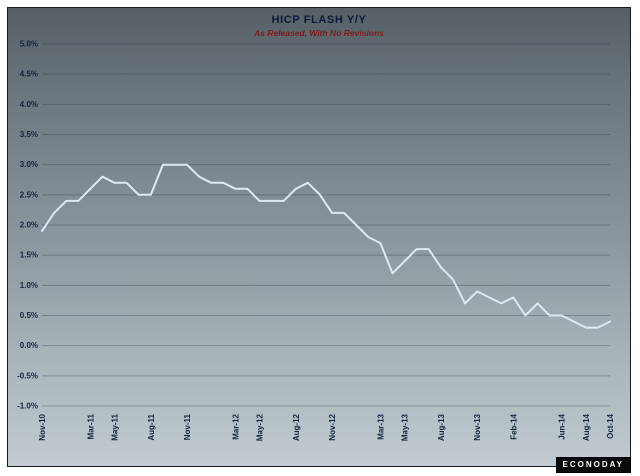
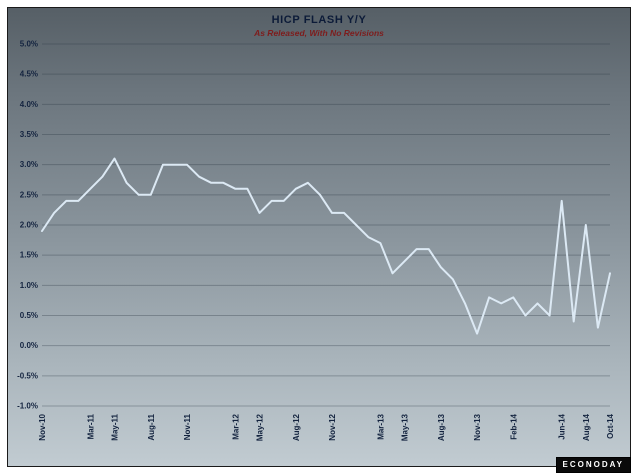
May-11: 2.7% -> 3.1%
May-12: 2.4% -> 2.2%
Nov-13: 0.9% -> 0.2%
Jun-14: 0.5% -> 2.4%
Aug-14: 0.3% -> 2.0%
Oct-14: 0.4% -> 1.2%
